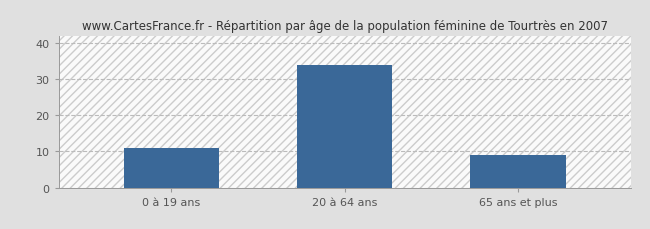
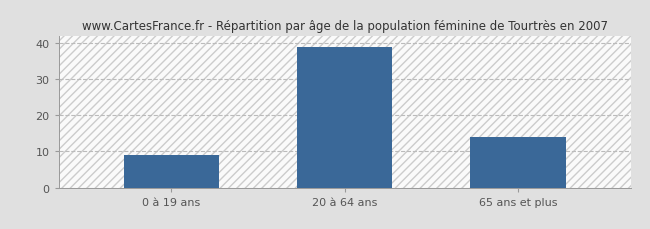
0 à 19 ans: 11 -> 9
20 à 64 ans: 34 -> 39
65 ans et plus: 9 -> 14
